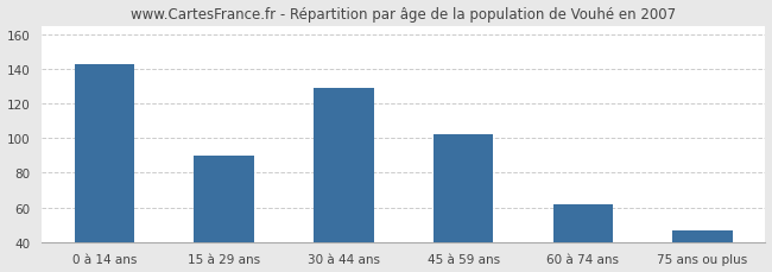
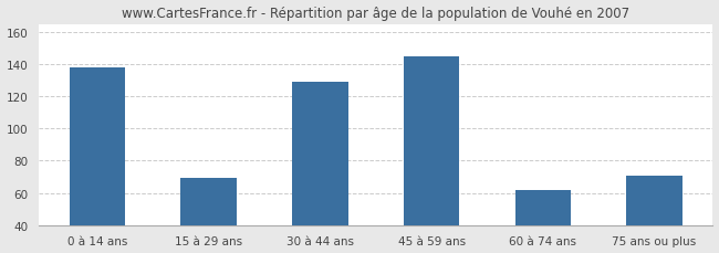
0 à 14 ans: 143 -> 138
15 à 29 ans: 90 -> 69
45 à 59 ans: 102 -> 145
75 ans ou plus: 47 -> 71
